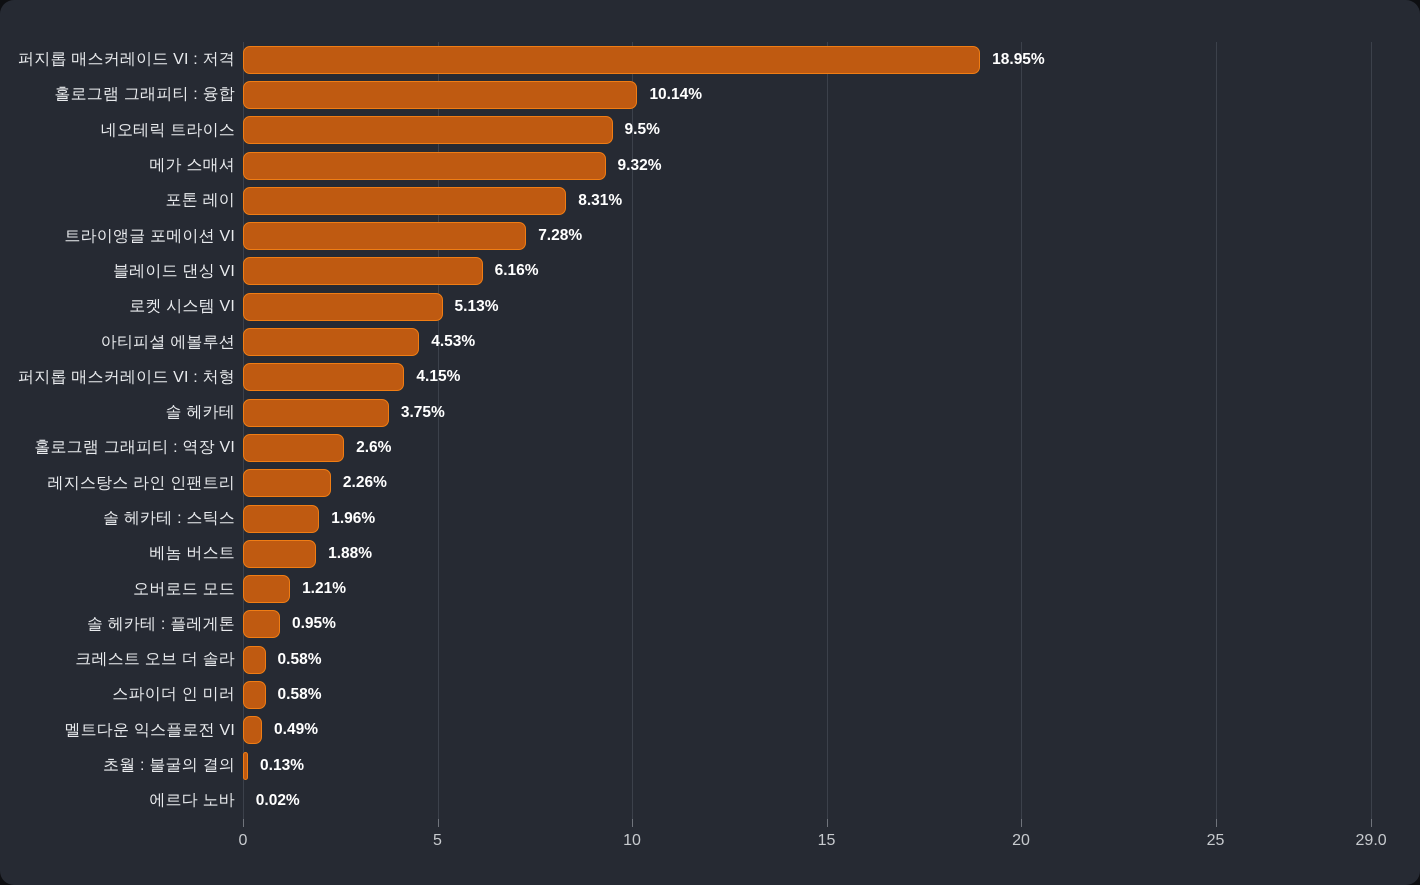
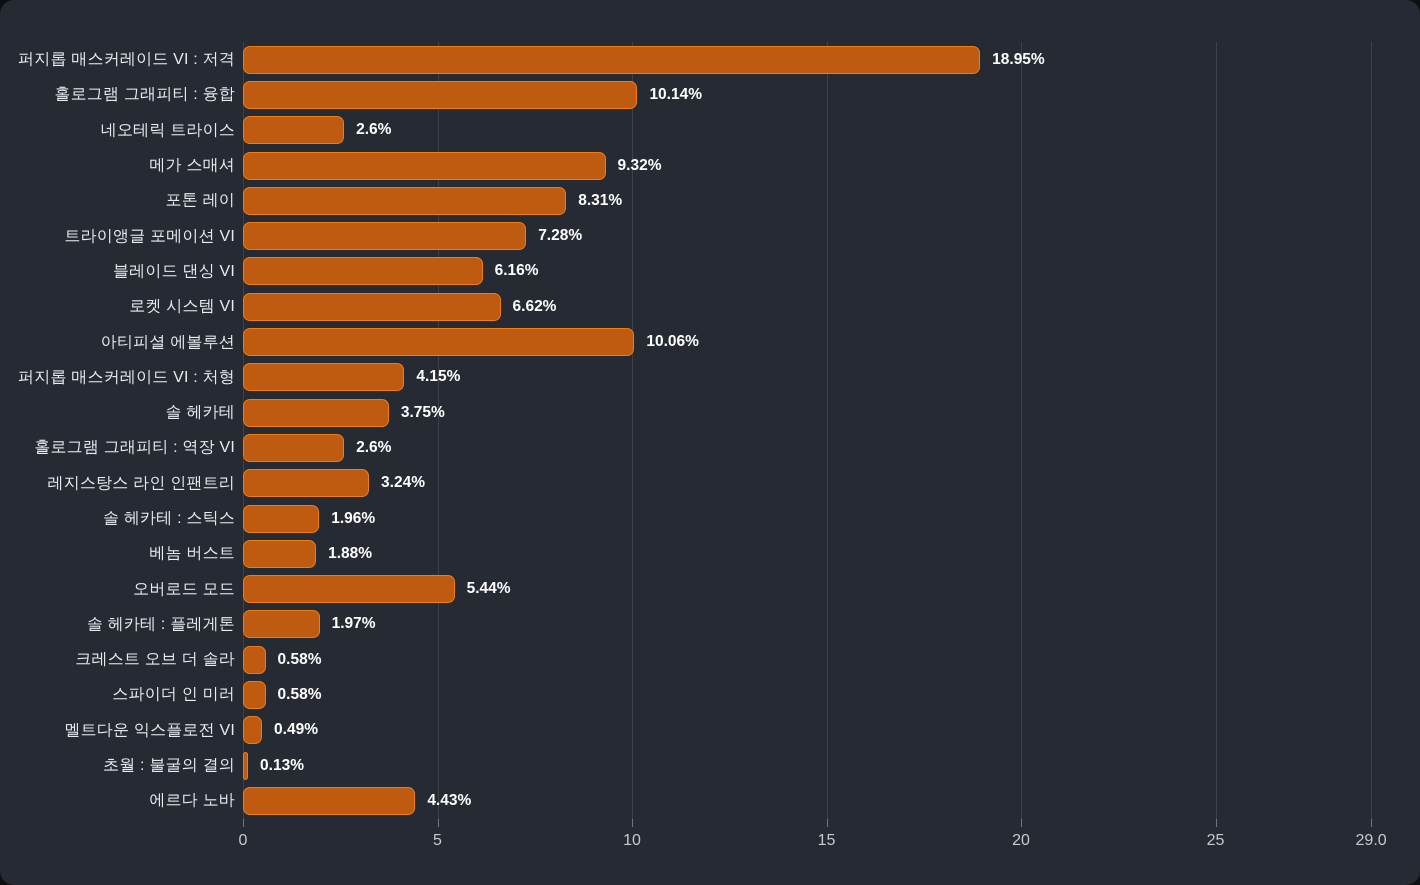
네오테릭 트라이스: 9.5% -> 2.6%
로켓 시스템 VI: 5.13% -> 6.62%
아티피셜 에볼루션: 4.53% -> 10.06%
레지스탕스 라인 인팬트리: 2.26% -> 3.24%
오버로드 모드: 1.21% -> 5.44%
솔 헤카테 : 플레게톤: 0.95% -> 1.97%
에르다 노바: 0.02% -> 4.43%
